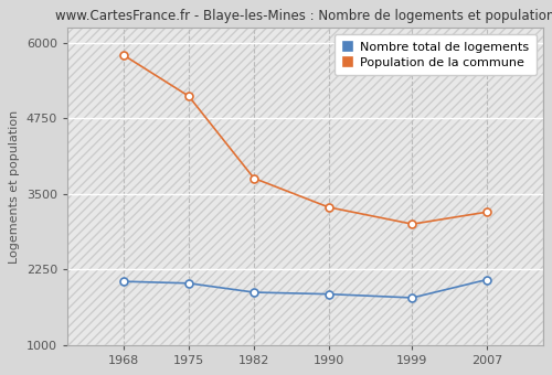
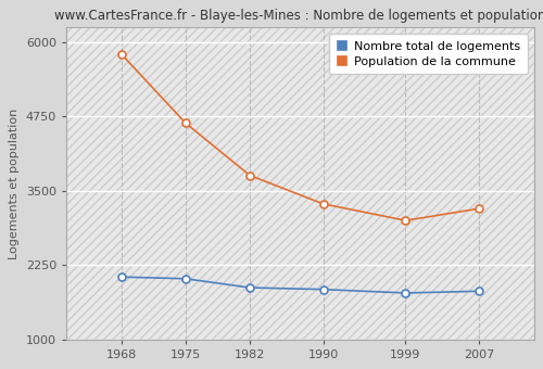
Population de la commune/1975: 5120 -> 4640
Nombre total de logements/2007: 2080 -> 1810
